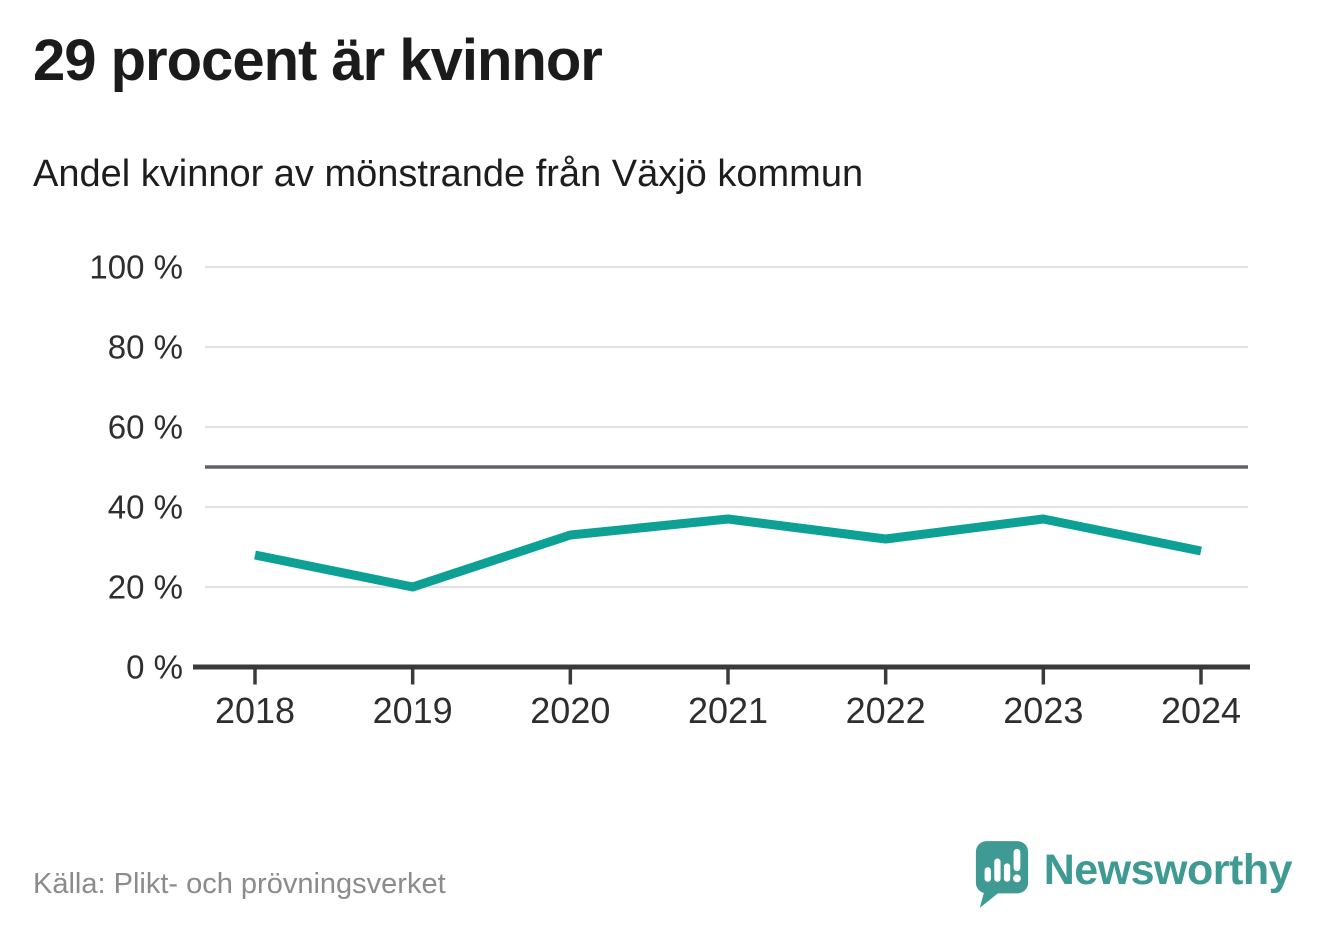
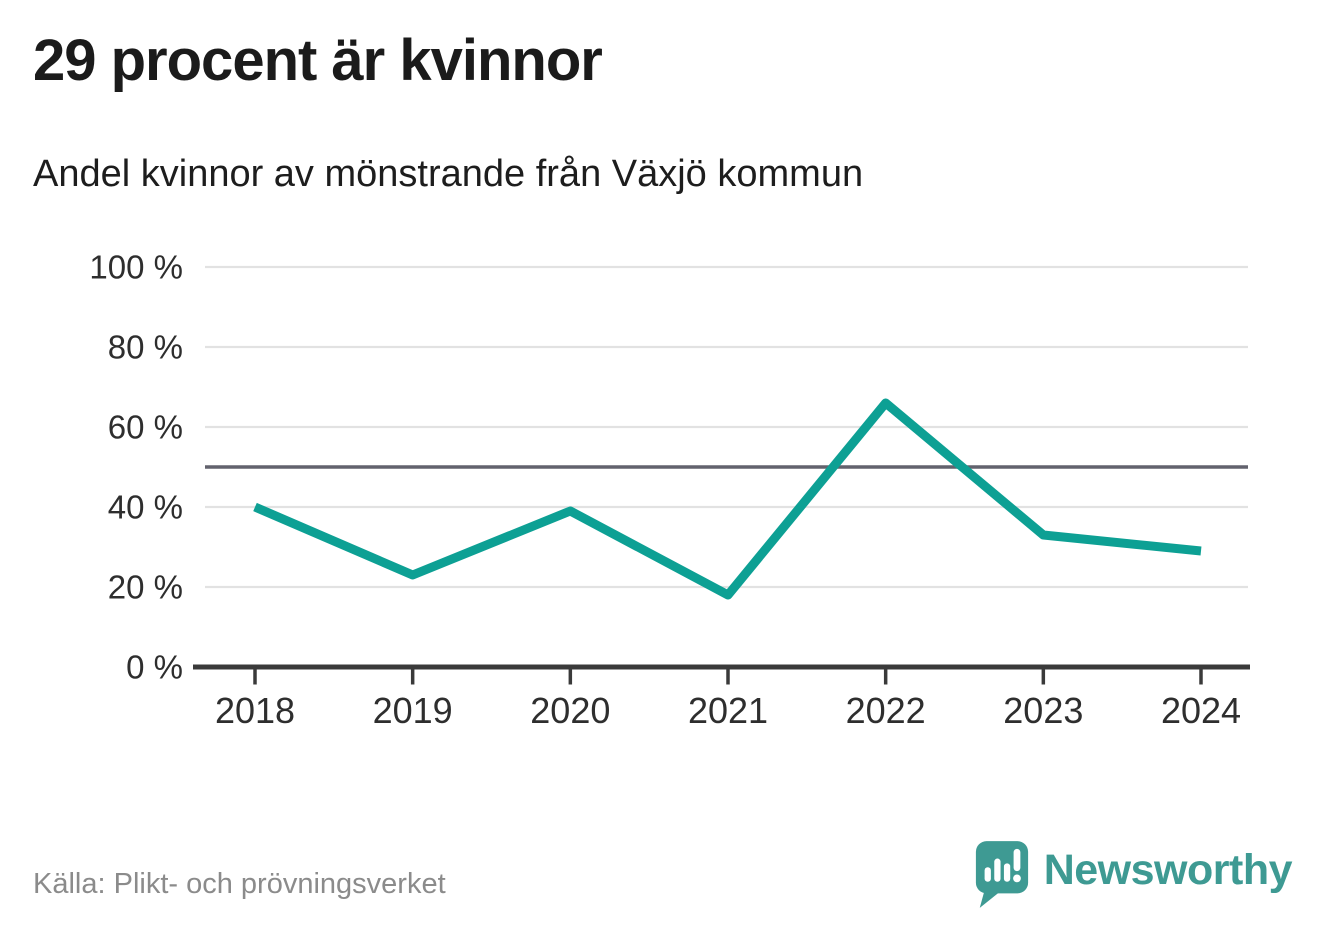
2018: 28% -> 40%
2019: 20% -> 23%
2020: 33% -> 39%
2021: 37% -> 18%
2022: 32% -> 66%
2023: 37% -> 33%
